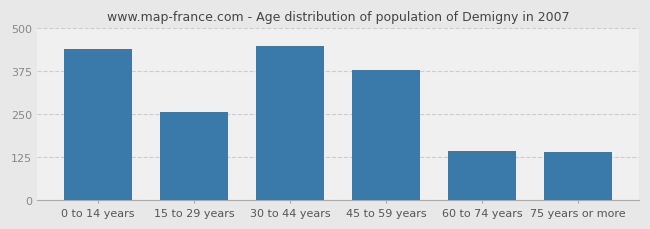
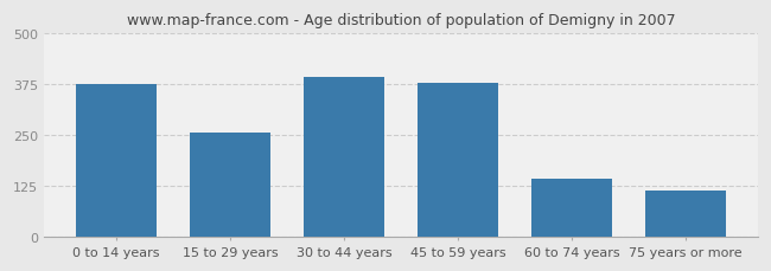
0 to 14 years: 440 -> 375
30 to 44 years: 450 -> 393
75 years or more: 140 -> 113
